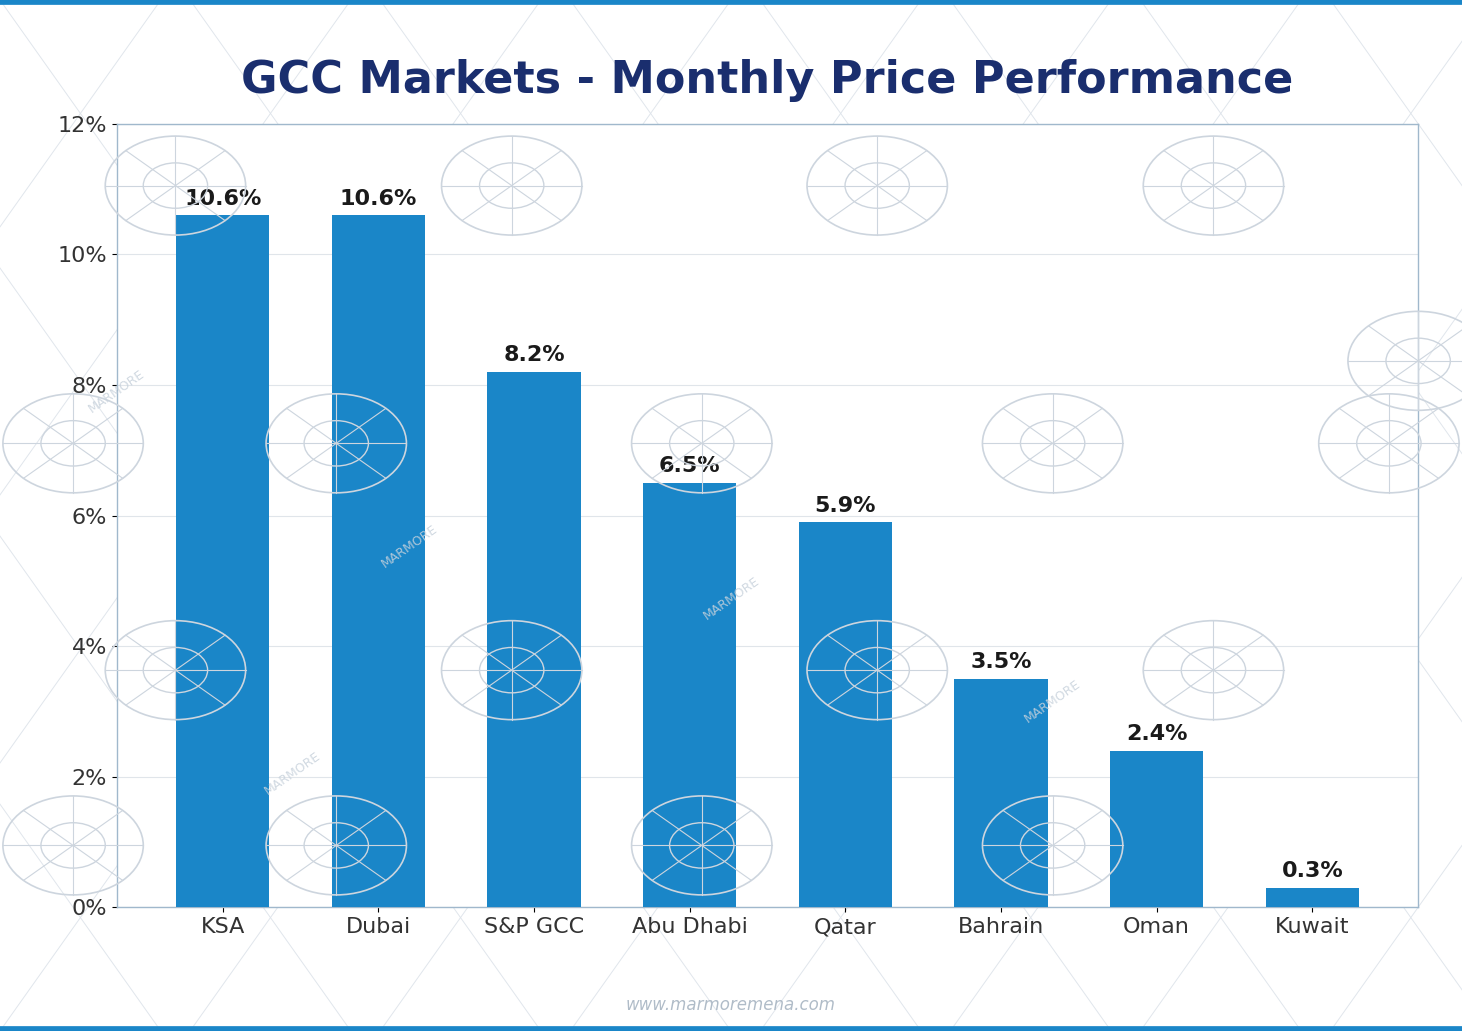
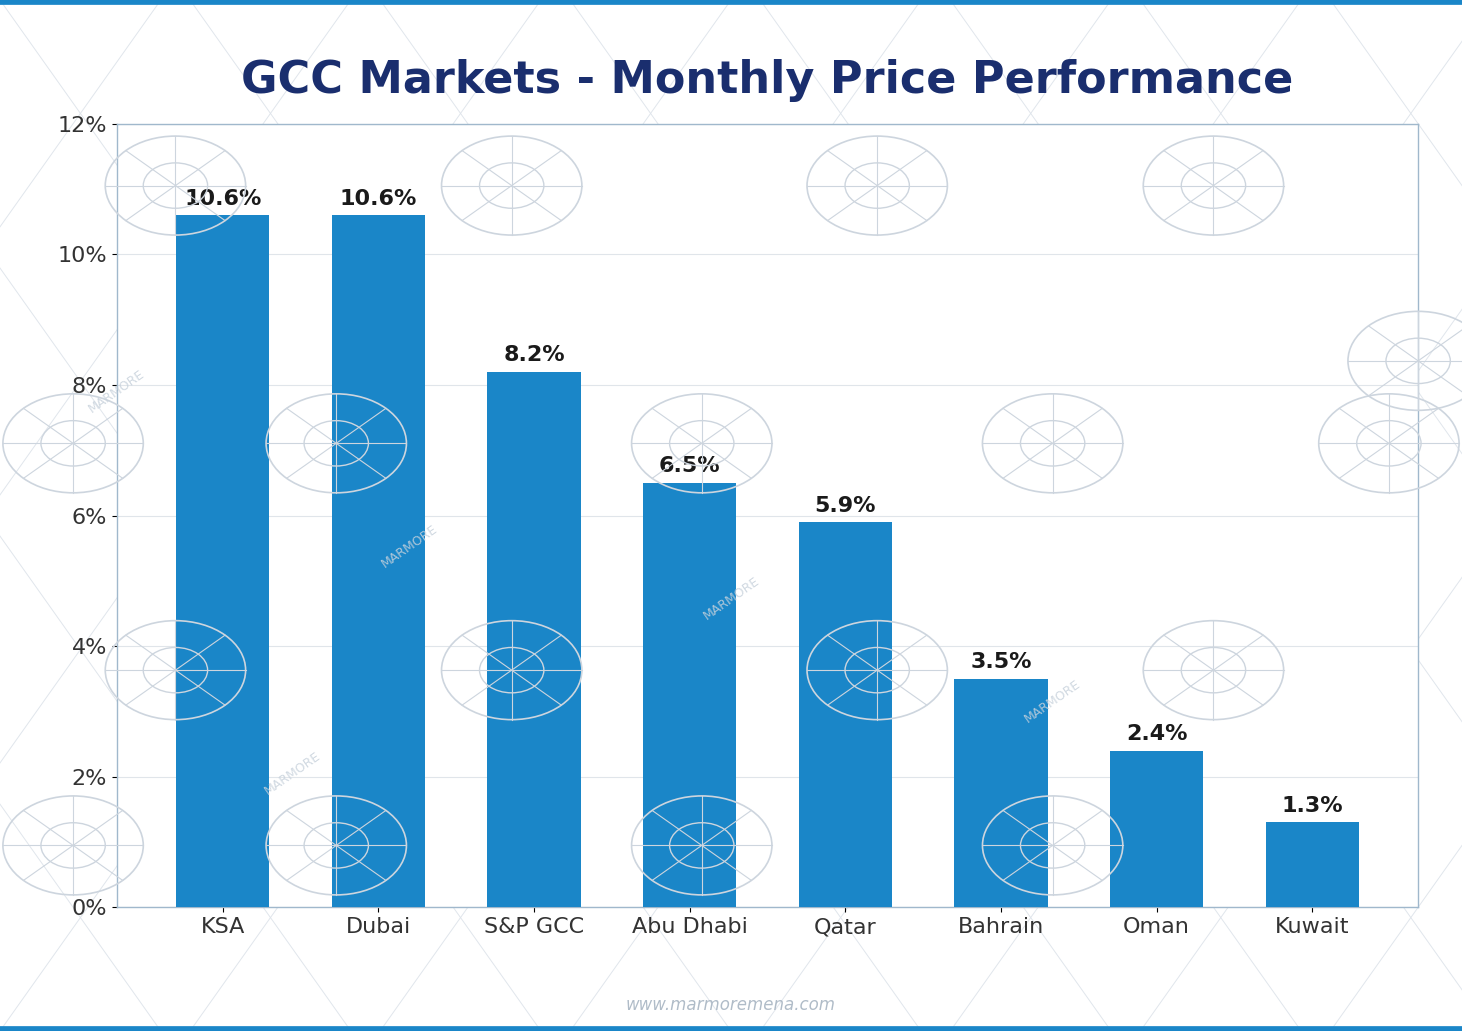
Kuwait: 0.3% -> 1.3%
